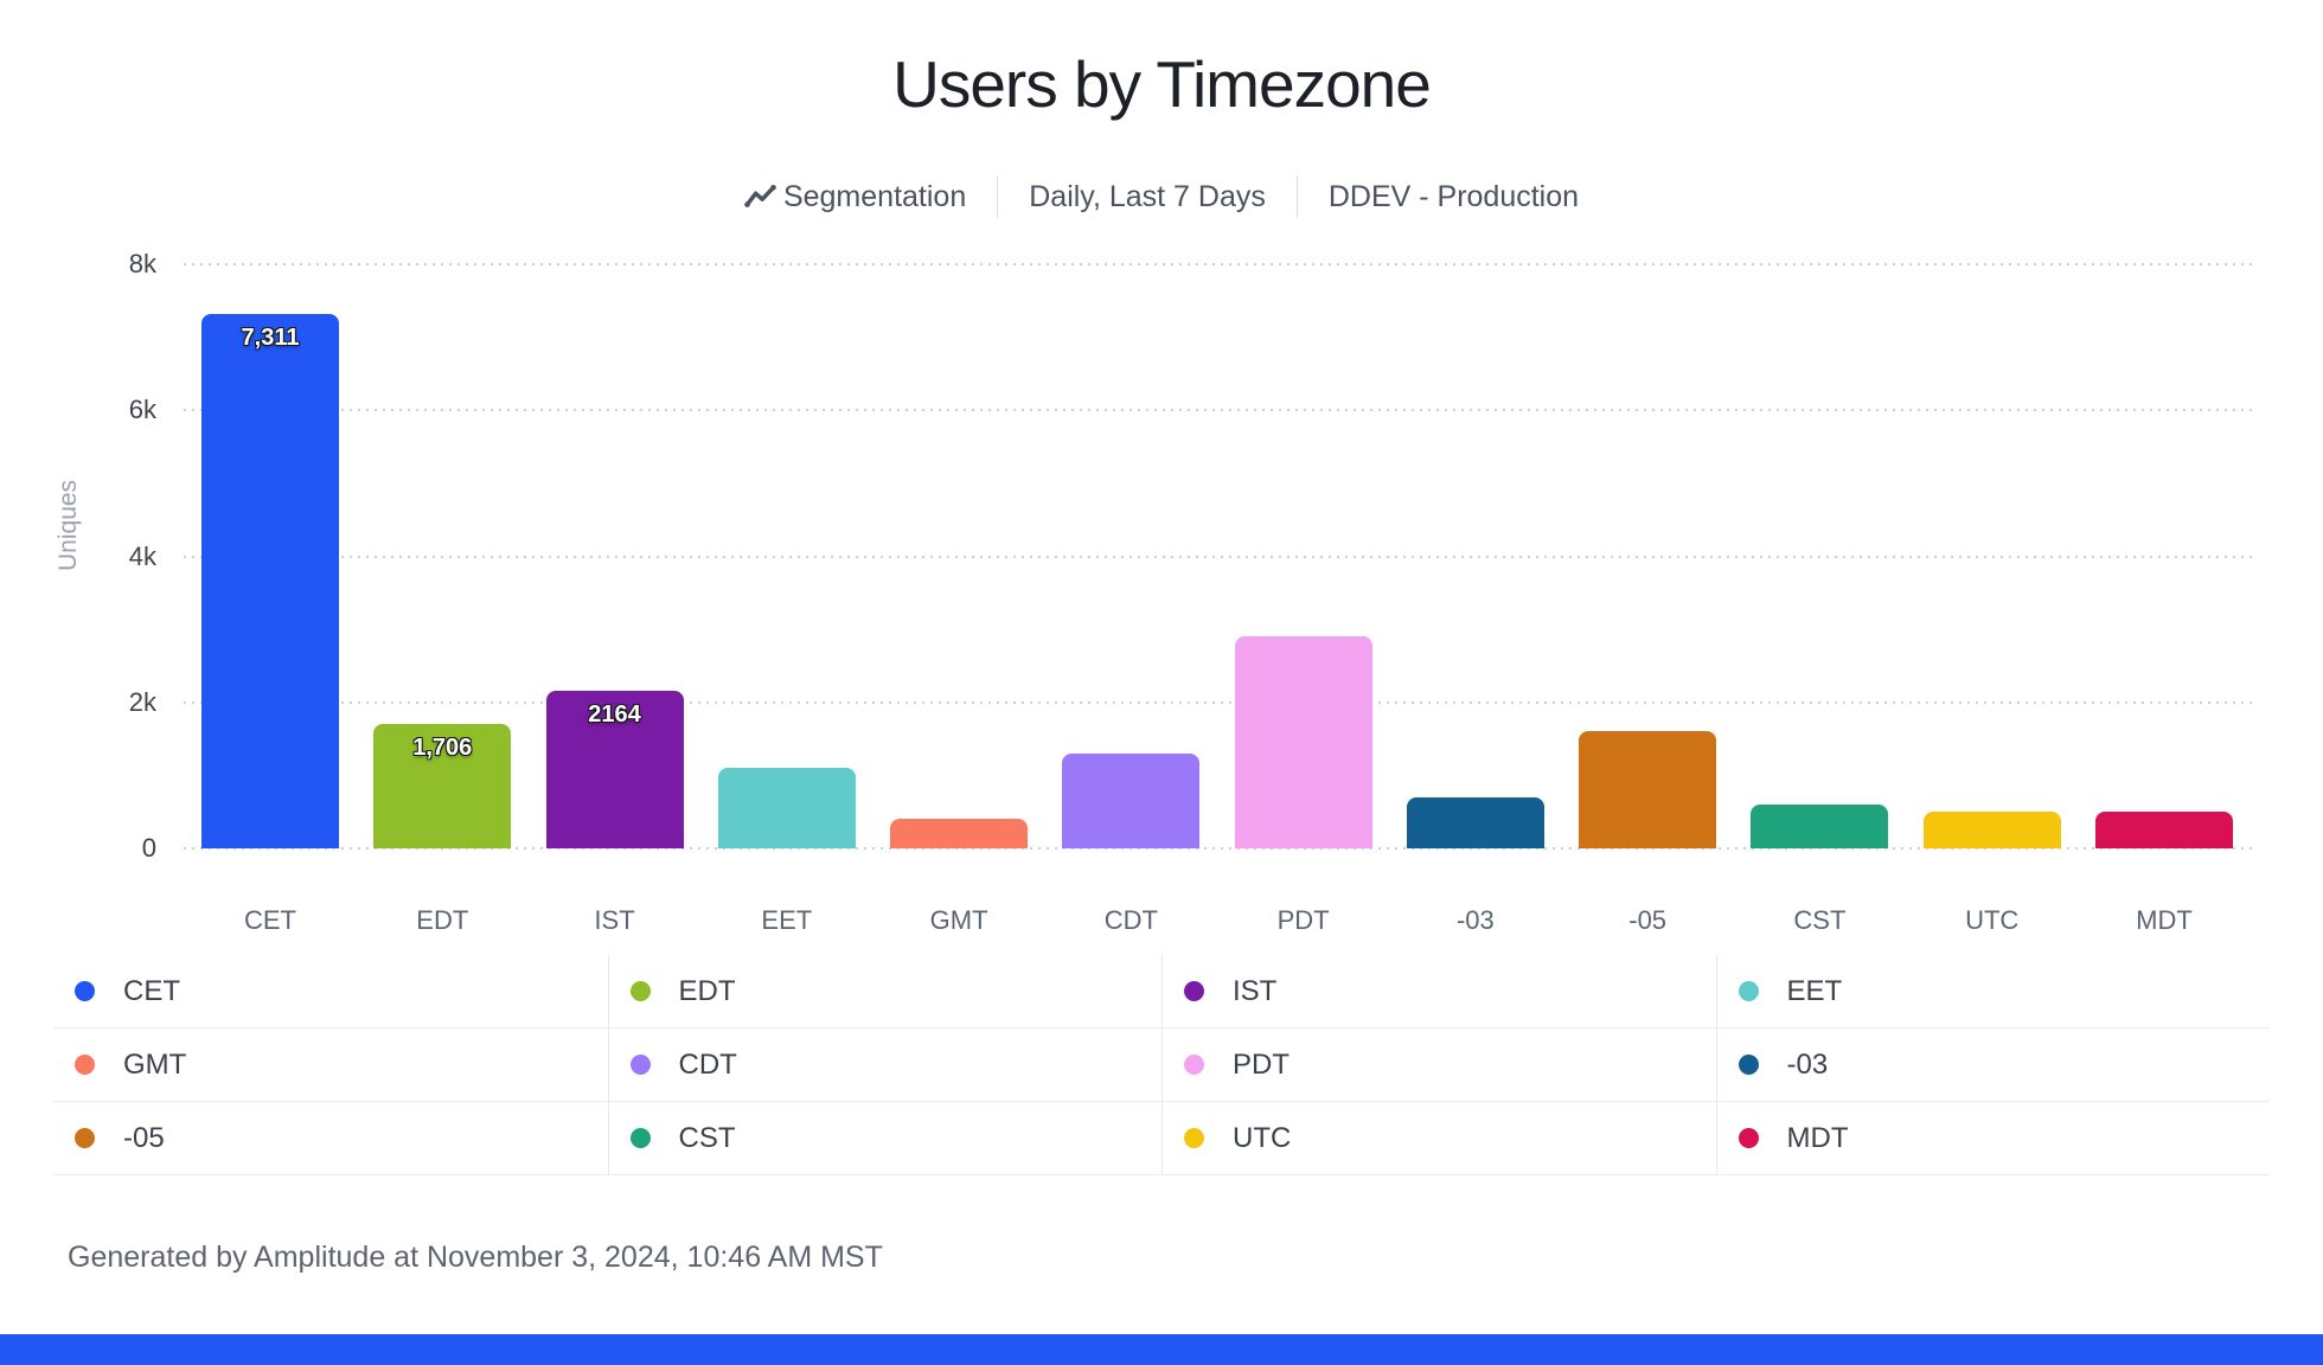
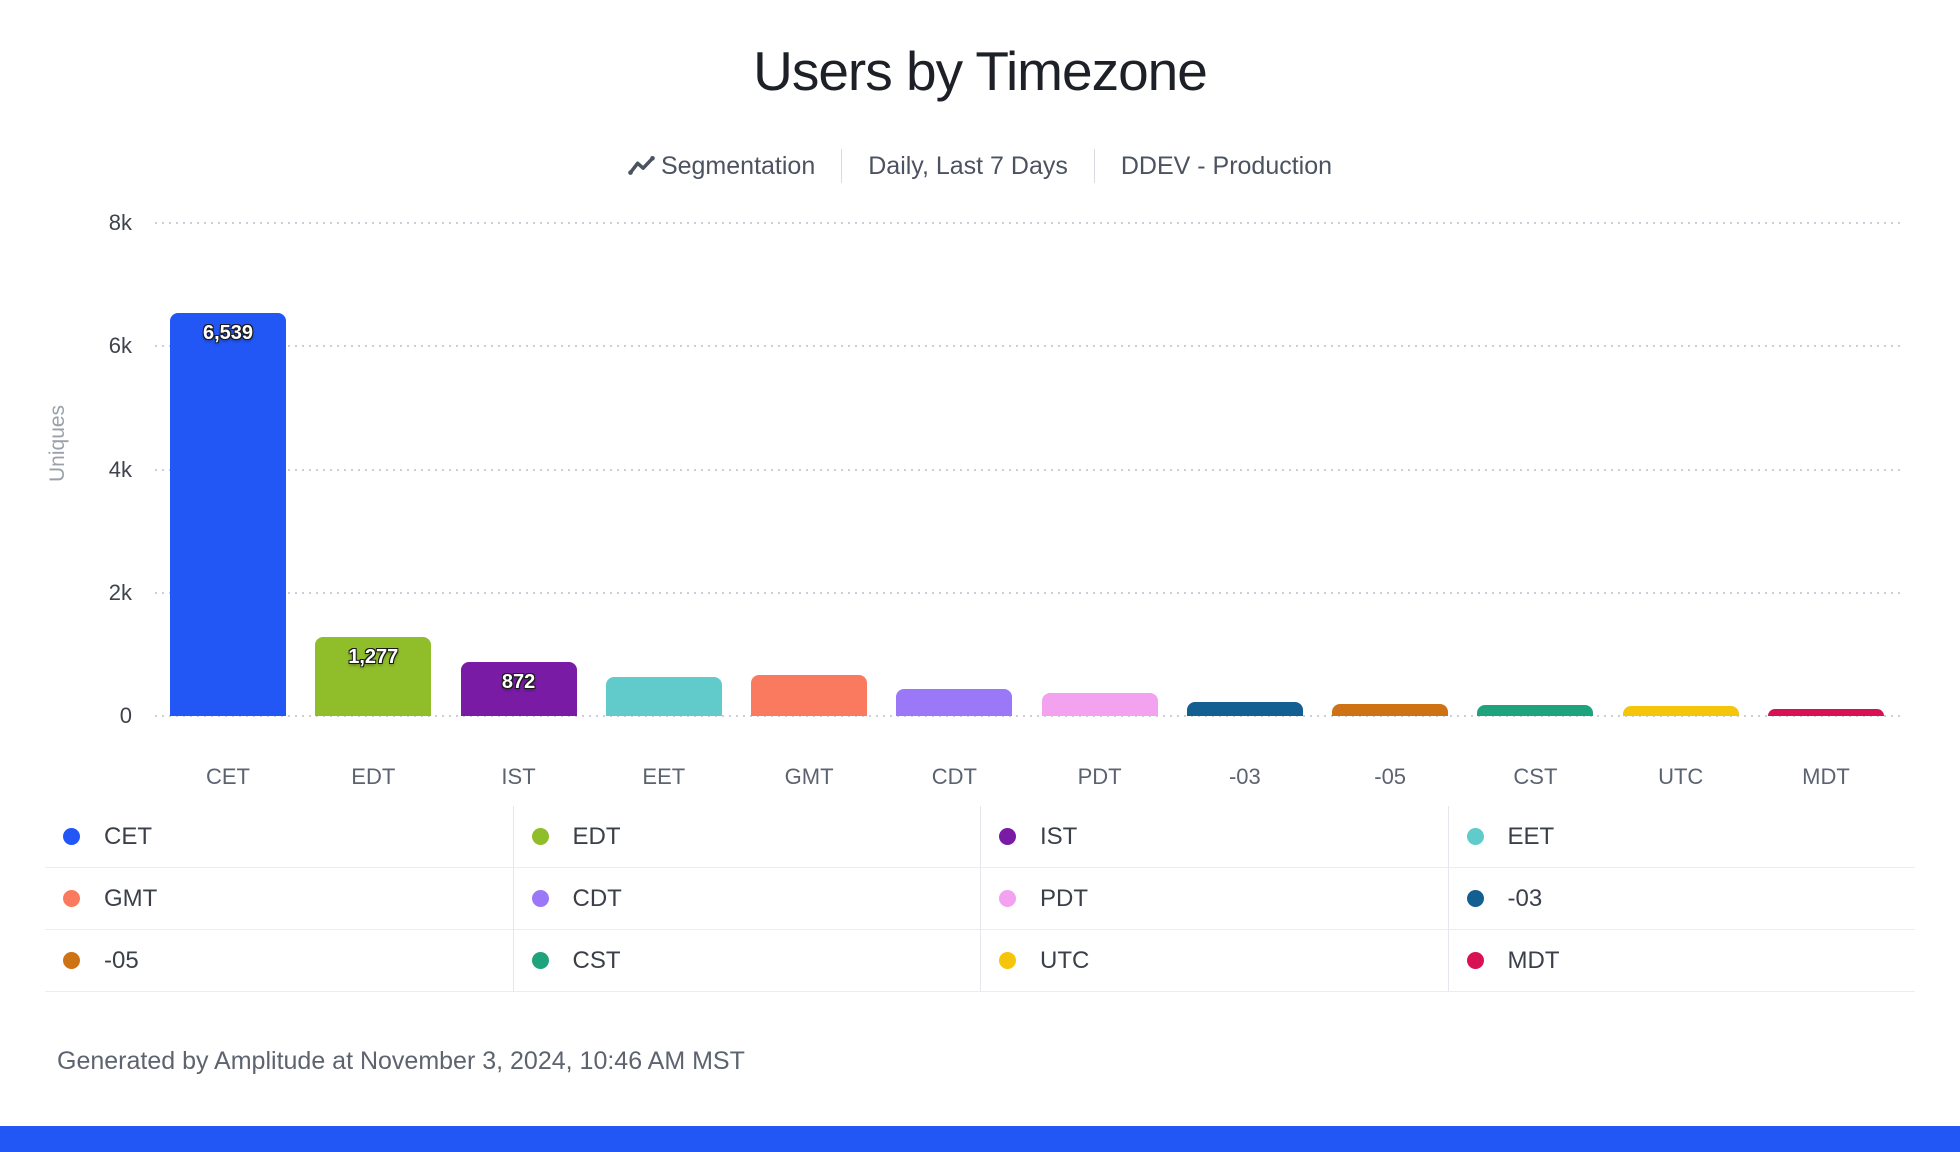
CET: 7,311 -> 6,539
EDT: 1,706 -> 1,277
IST: 2164 -> 872
EET: 1.1k -> 0.6k
GMT: 0.4k -> 0.7k
CDT: 1.3k -> 0.4k
PDT: 2.9k -> 0.4k
-03: 0.7k -> 0.2k
-05: 1.6k -> 0.2k
CST: 0.6k -> 0.2k
UTC: 0.5k -> 0.2k
MDT: 0.5k -> 0.1k
